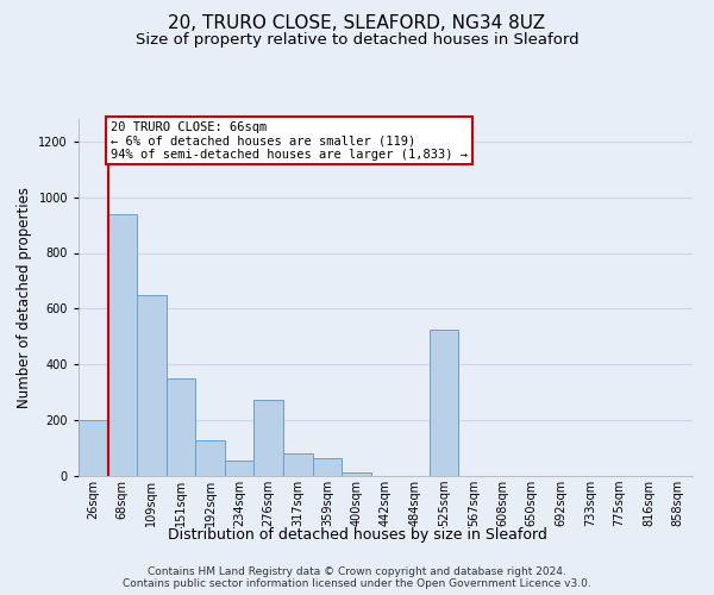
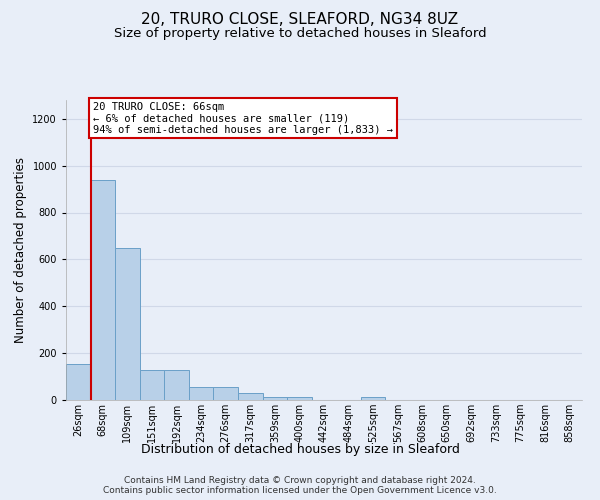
26sqm: 200 -> 155
151sqm: 350 -> 130
276sqm: 275 -> 55
317sqm: 80 -> 28
359sqm: 65 -> 12
525sqm: 525 -> 14
